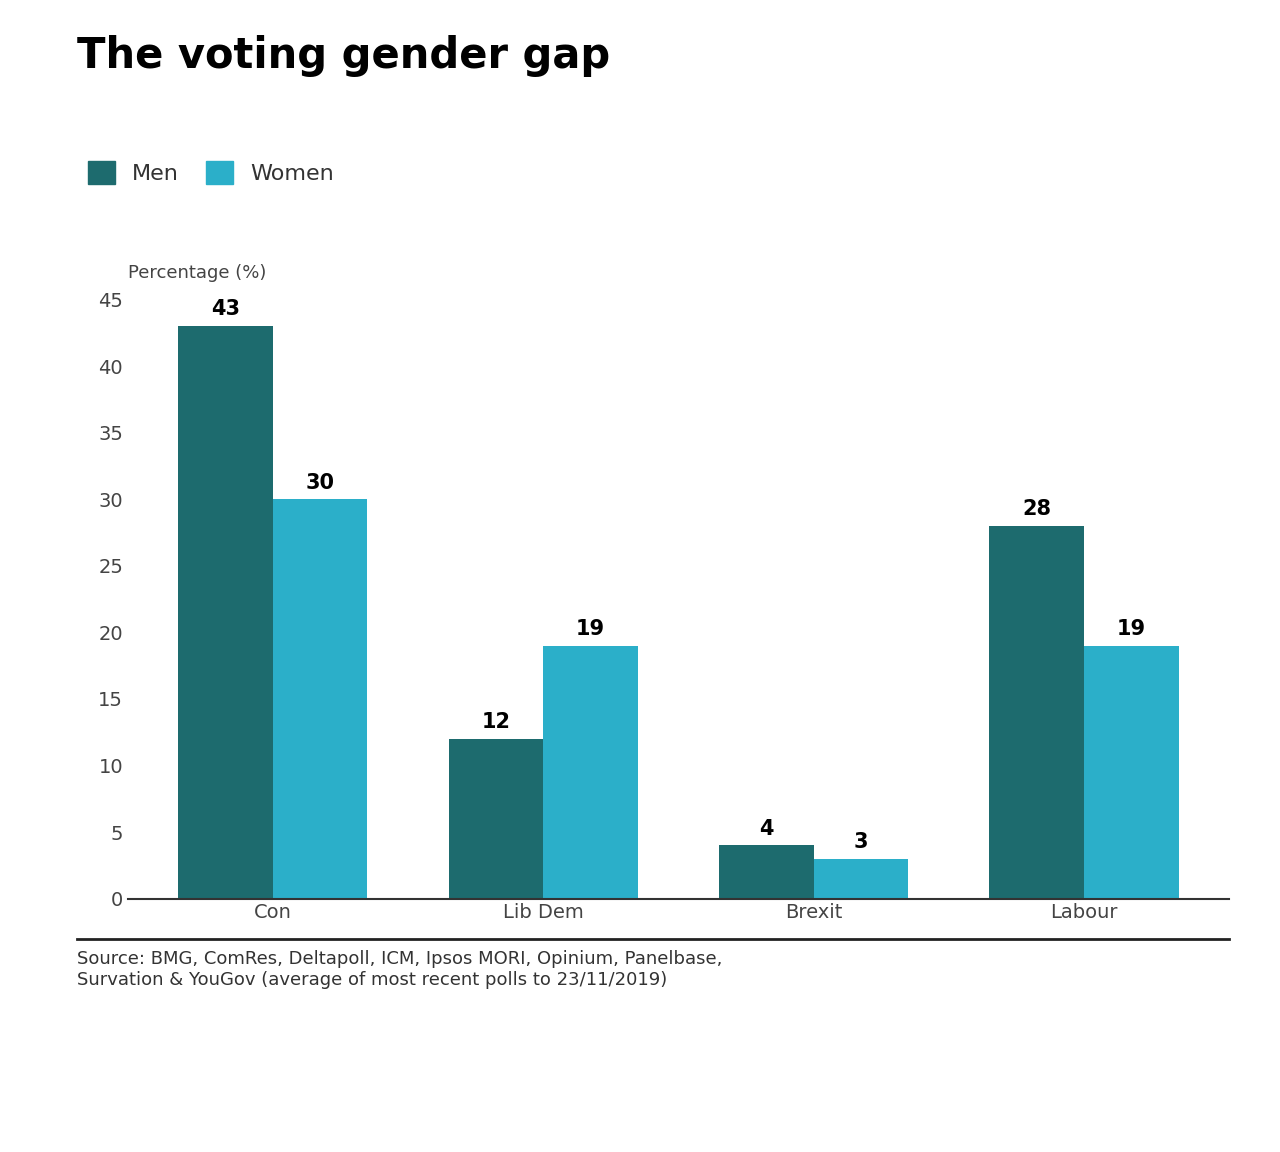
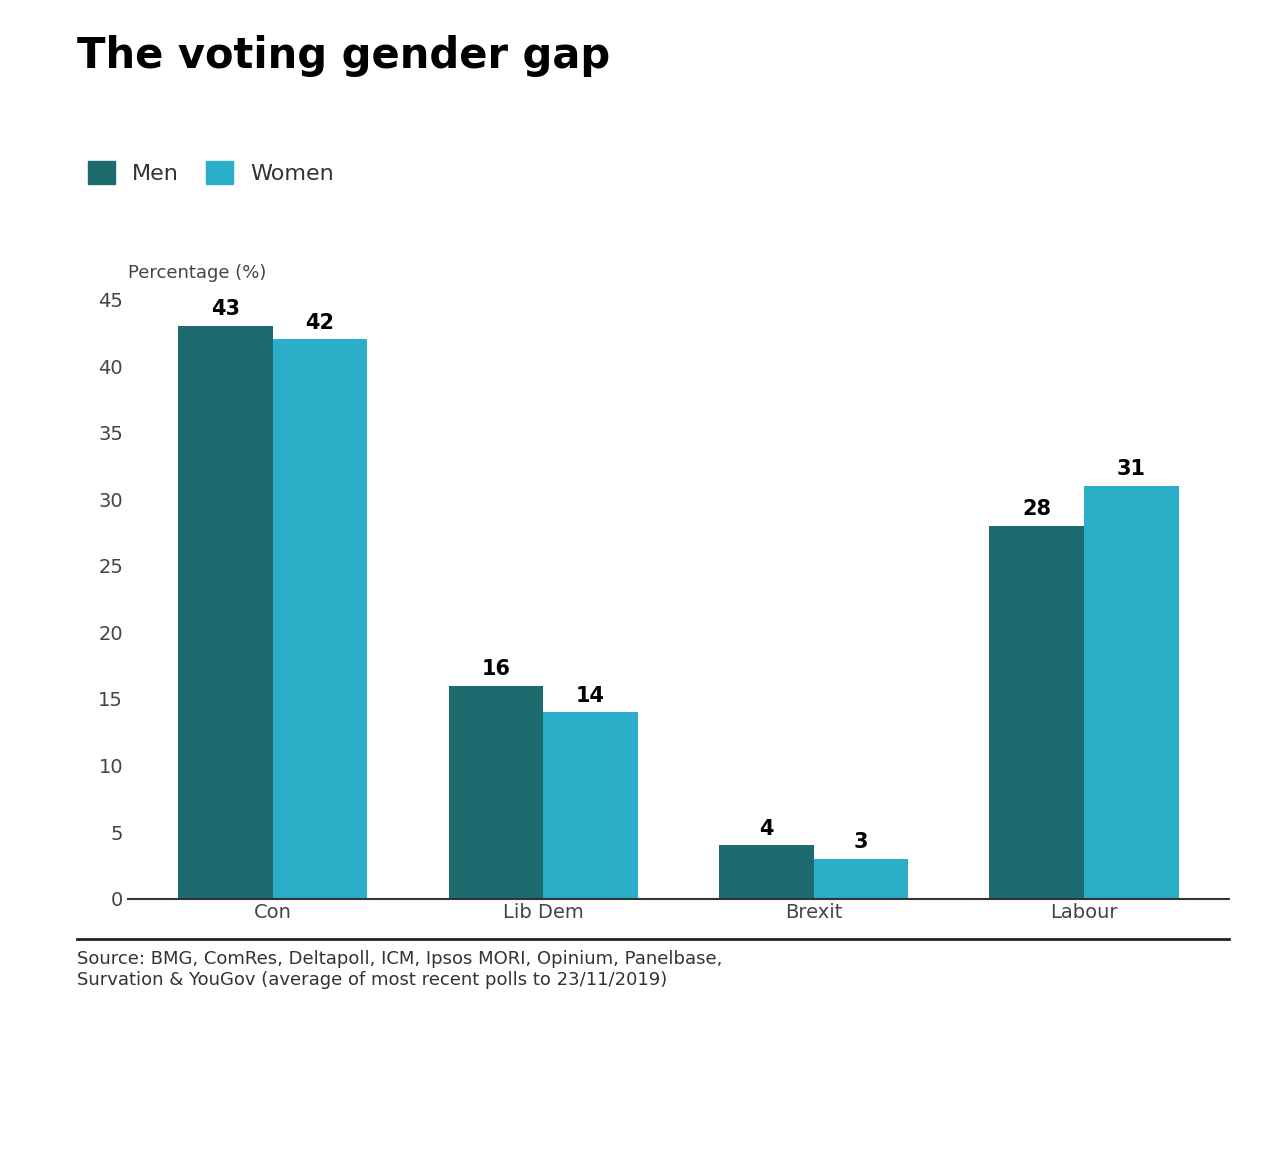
Women/Con: 30 -> 42
Men/Lib Dem: 12 -> 16
Women/Lib Dem: 19 -> 14
Women/Labour: 19 -> 31
